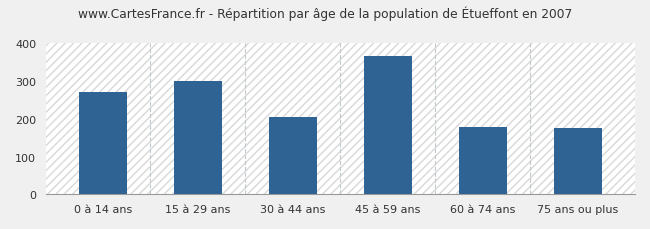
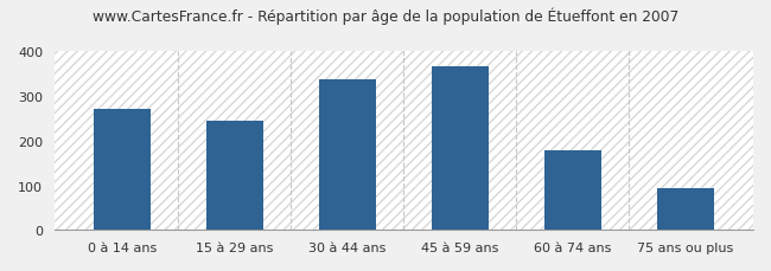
15 à 29 ans: 300 -> 245
30 à 44 ans: 205 -> 337
75 ans ou plus: 175 -> 93
